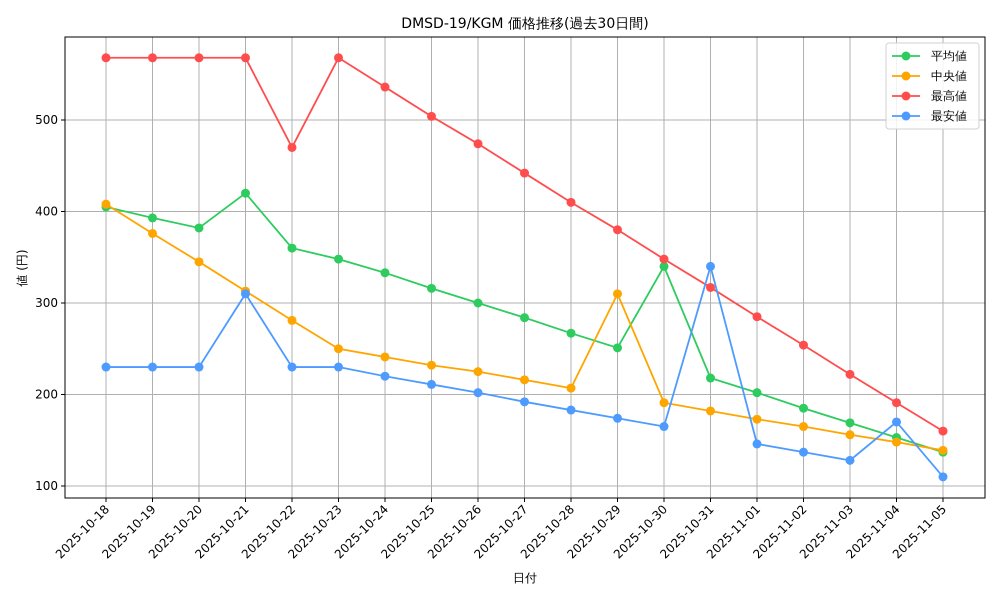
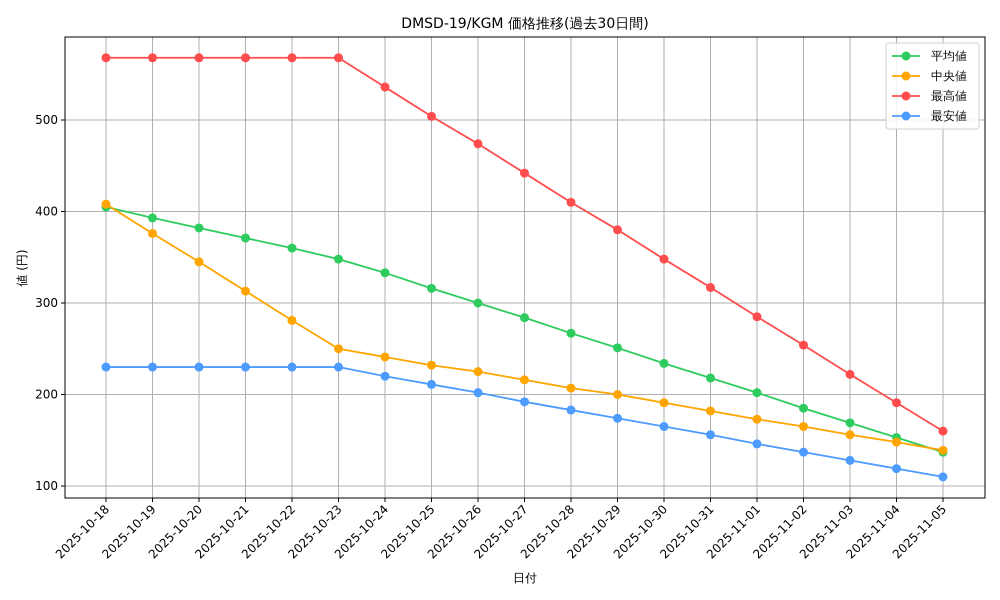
平均値/2025-10-21: 420 -> 370
最安値/2025-10-21: 310 -> 230
最高値/2025-10-22: 470 -> 570
中央値/2025-10-29: 310 -> 200
平均値/2025-10-30: 340 -> 230
最安値/2025-10-31: 340 -> 160
最安値/2025-11-04: 170 -> 120
